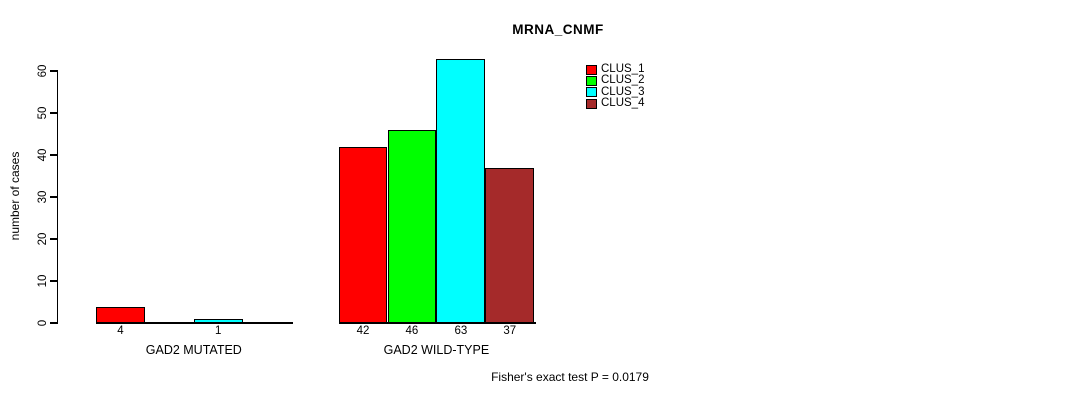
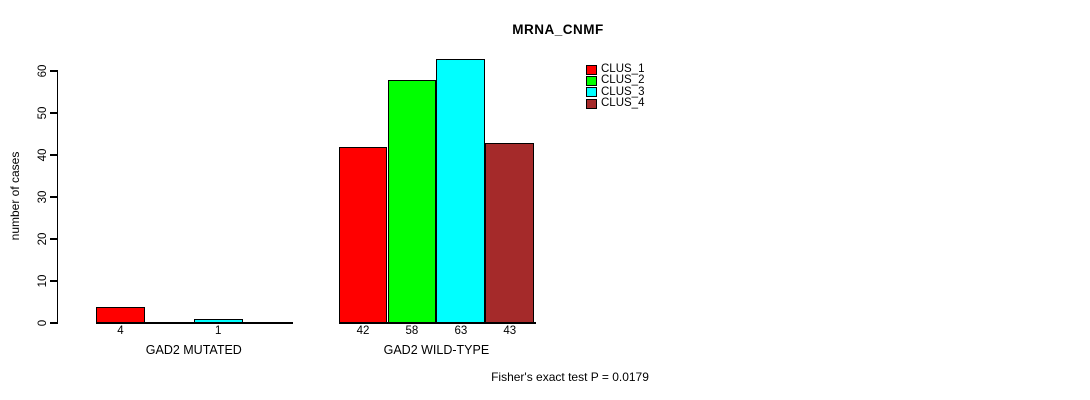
CLUS_2/GAD2 WILD-TYPE: 46 -> 58
CLUS_4/GAD2 WILD-TYPE: 37 -> 43
